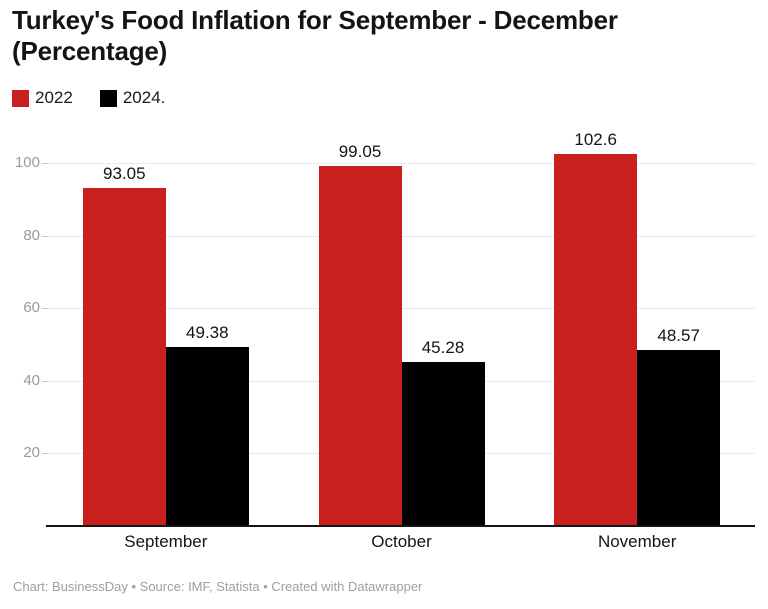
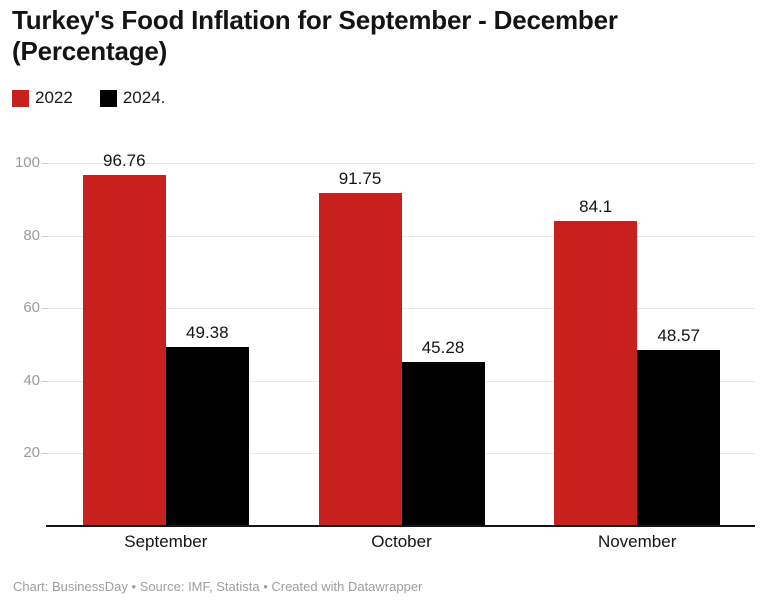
2022/September: 93.05 -> 96.76
2022/October: 99.05 -> 91.75
2022/November: 102.6 -> 84.1
